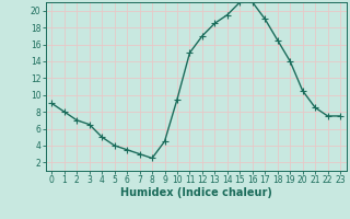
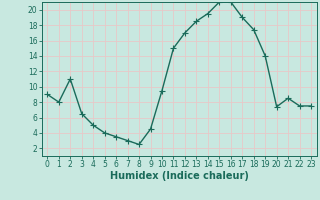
2: 7.0 -> 11.0
18: 16.5 -> 17.4
20: 10.5 -> 7.4
